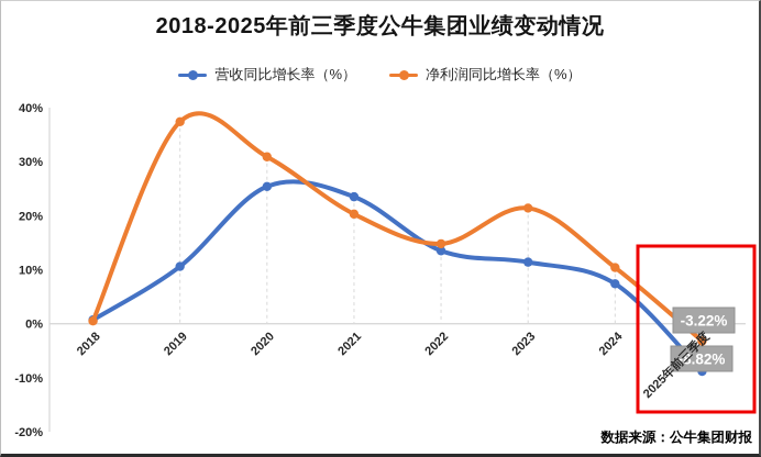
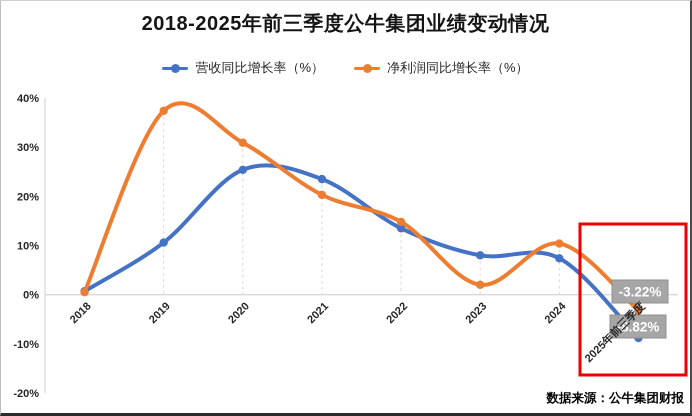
营收同比增长率（%）/2023: 11% -> 8%
净利润同比增长率（%）/2023: 21% -> 2%
